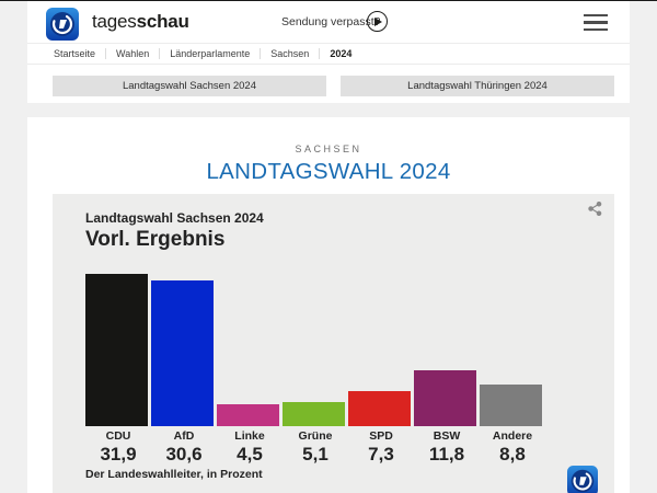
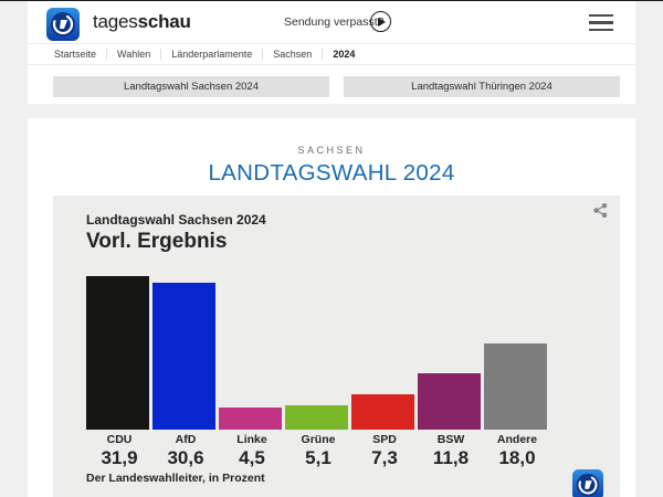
Andere: 8,8 -> 18,0
